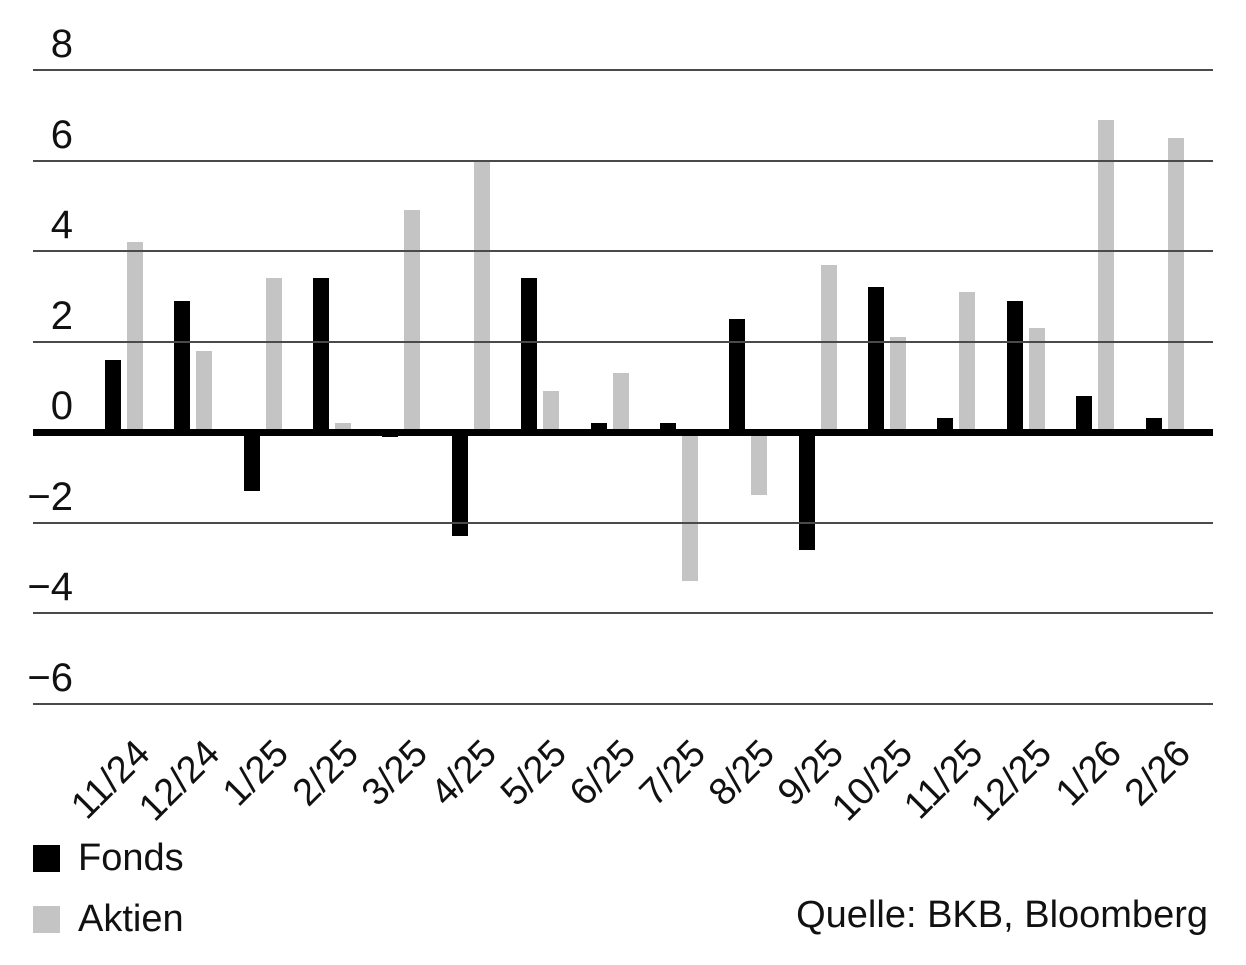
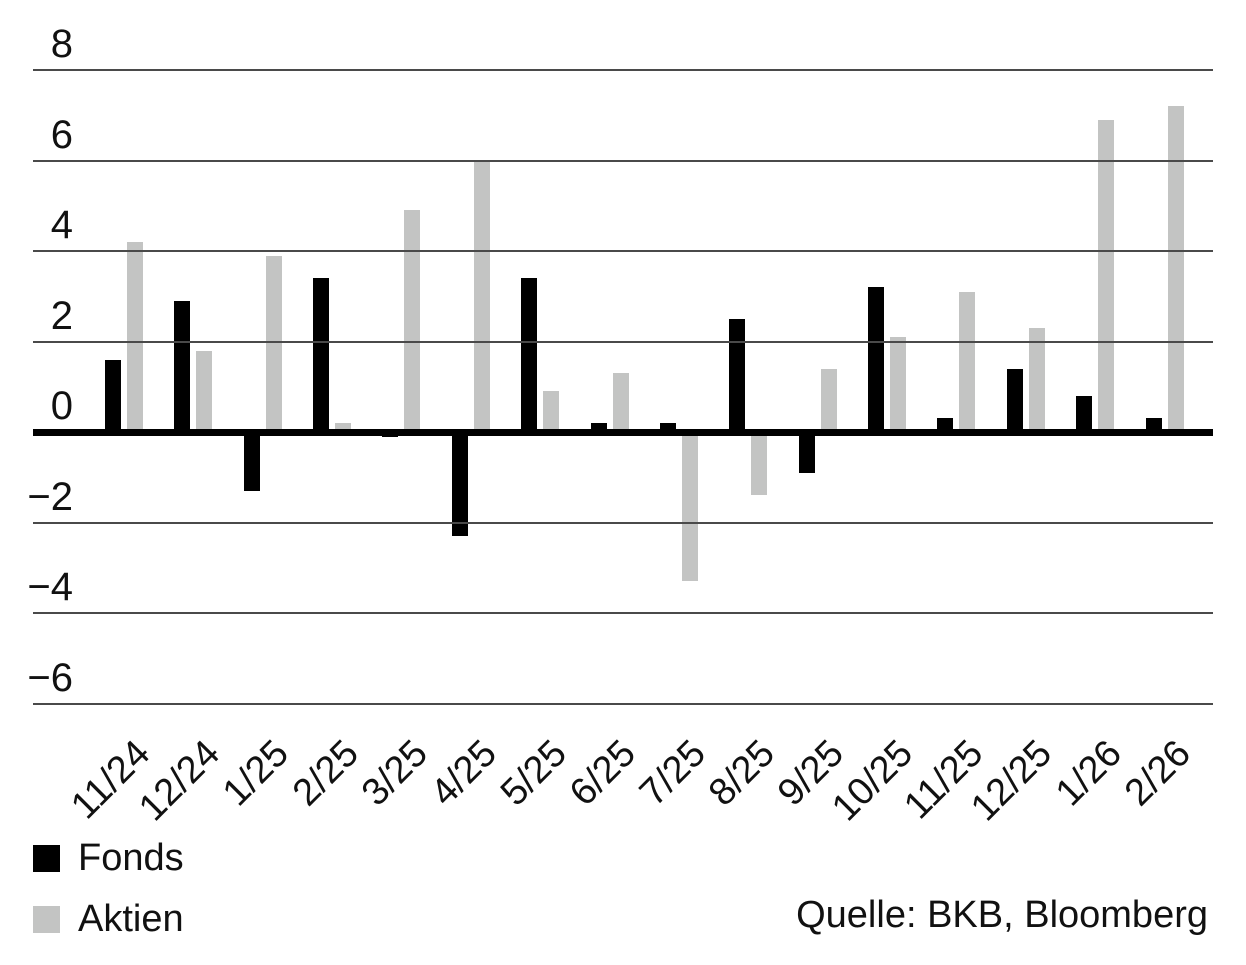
Aktien/1/25: 3.4 -> 3.9
Fonds/9/25: -2.6 -> -0.9
Aktien/9/25: 3.7 -> 1.4
Fonds/12/25: 2.9 -> 1.4
Aktien/2/26: 6.5 -> 7.2
